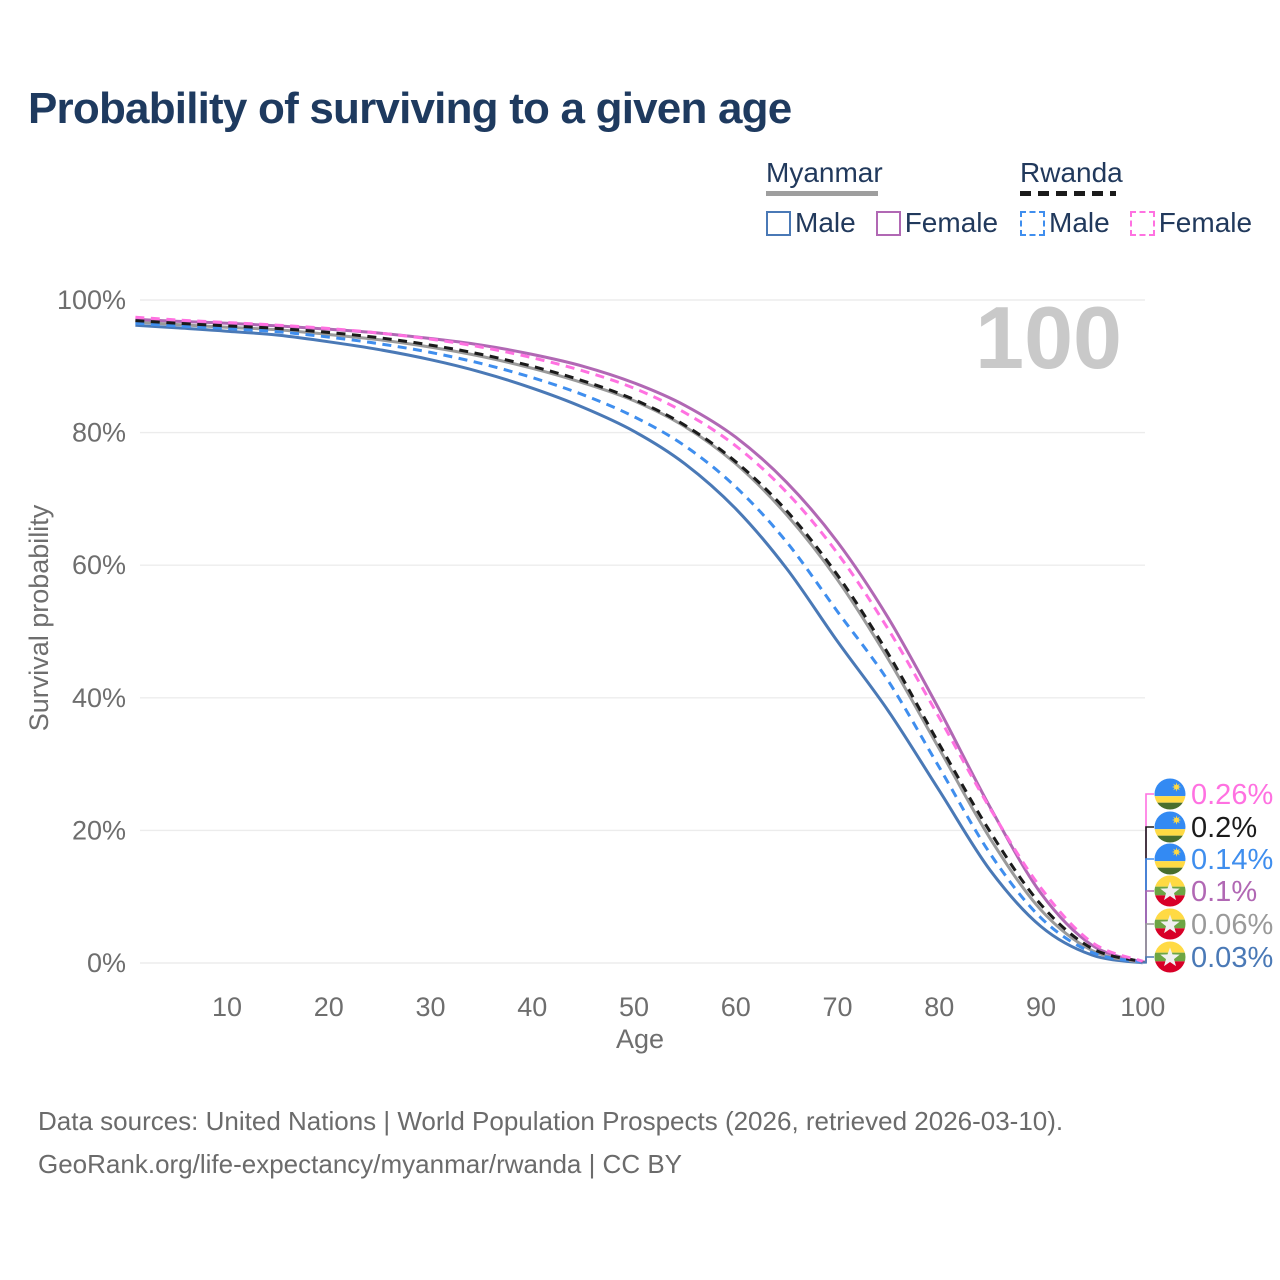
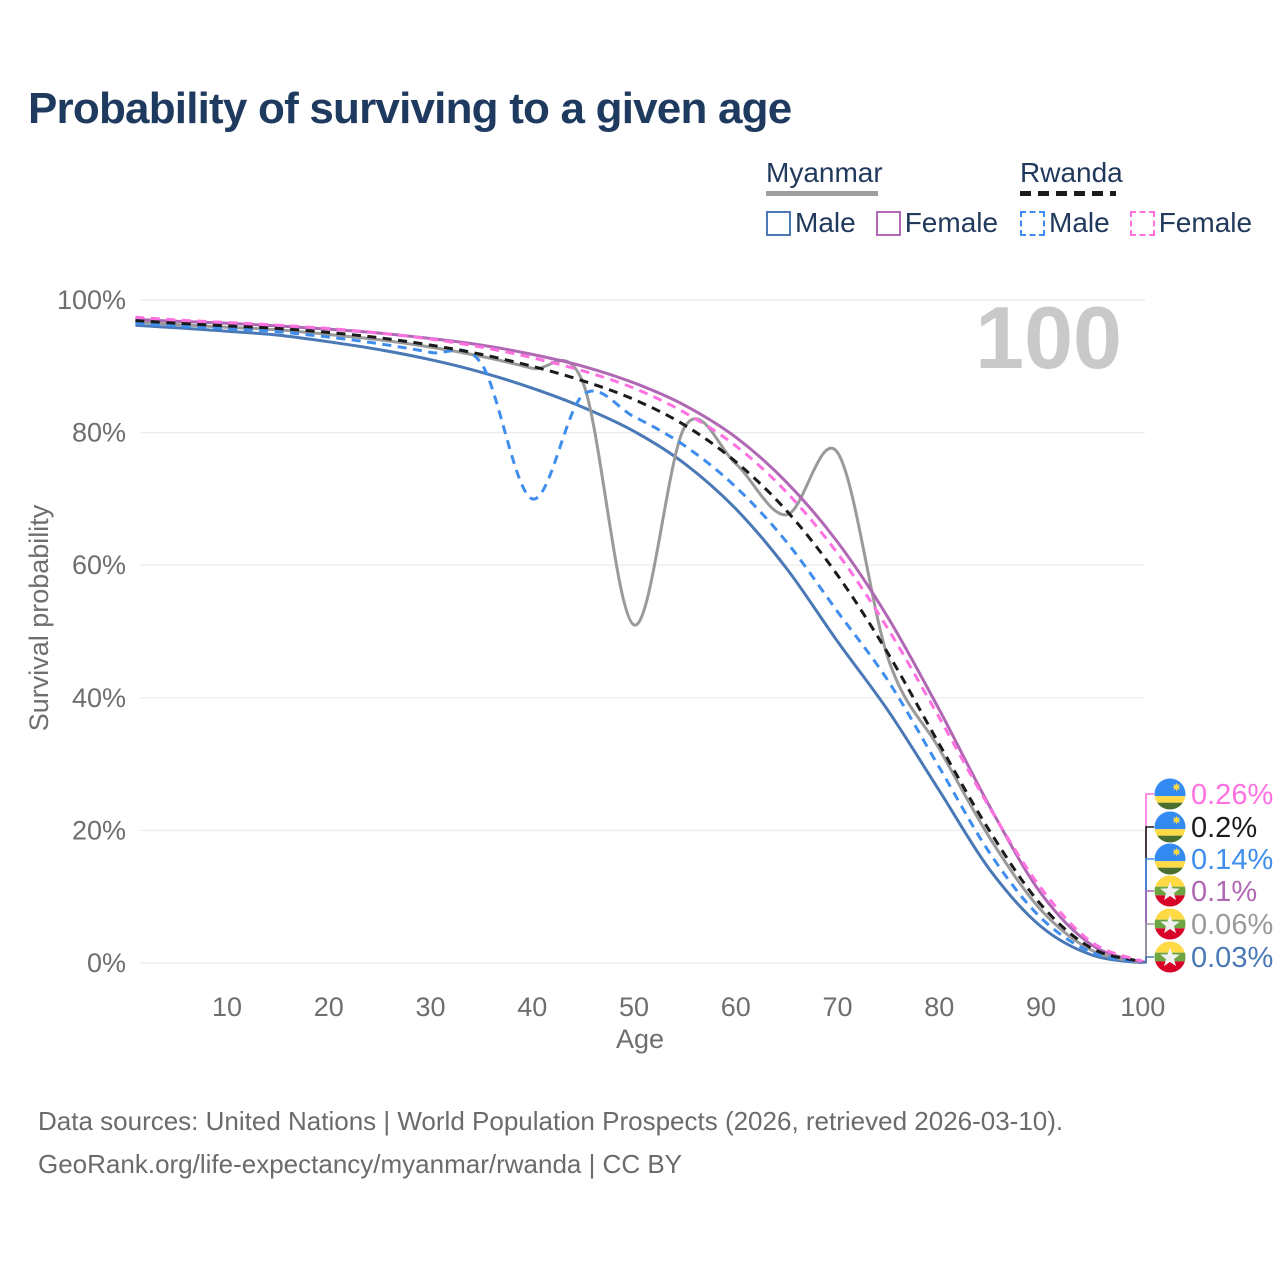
Rwanda Male/40: 88% -> 70%
Myanmar/50: 85% -> 51%
Myanmar/70: 58% -> 77%
